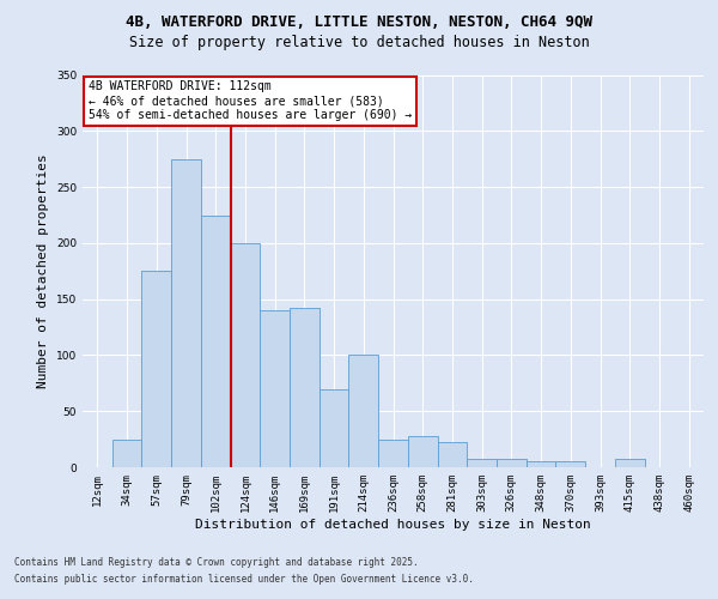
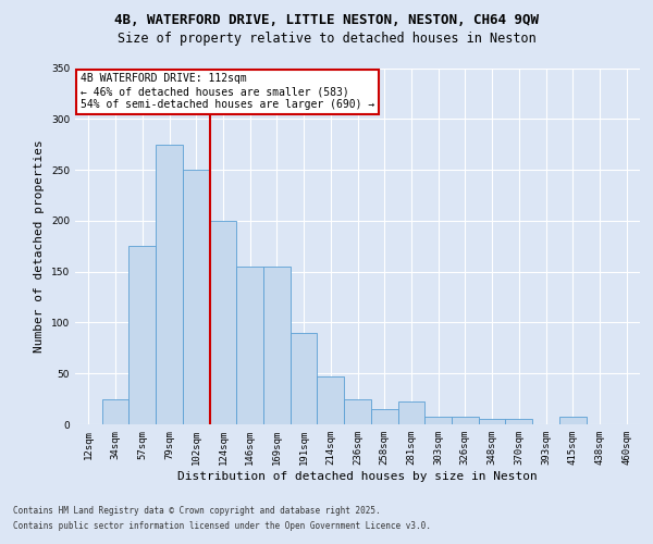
102sqm: 224 -> 250
146sqm: 140 -> 155
169sqm: 142 -> 155
191sqm: 70 -> 90
214sqm: 100 -> 47
258sqm: 28 -> 15
